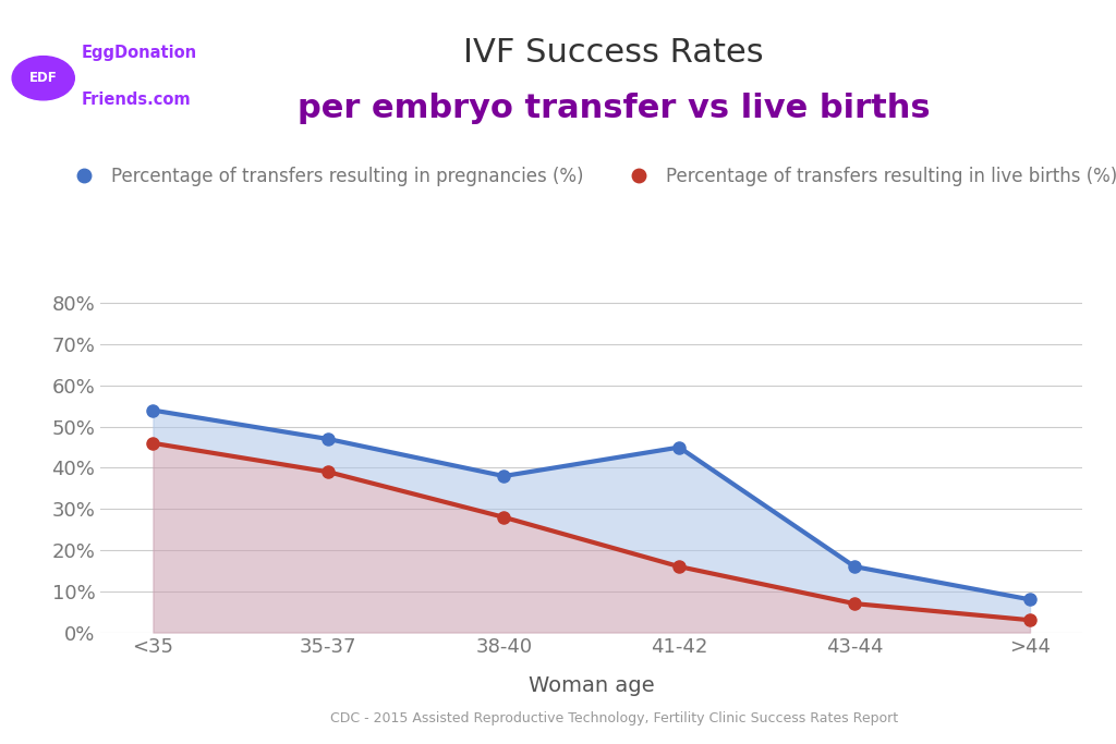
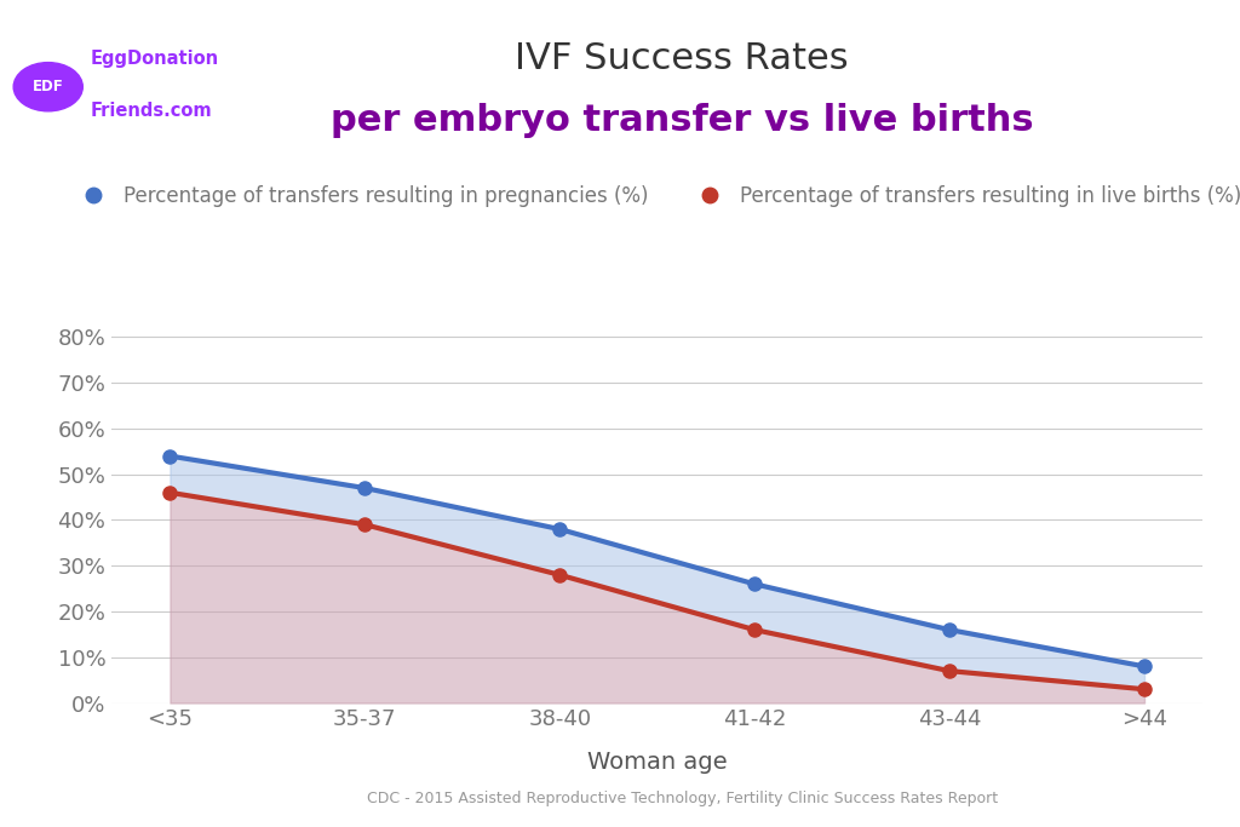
Percentage of transfers resulting in pregnancies (%)/41-42: 45% -> 26%
